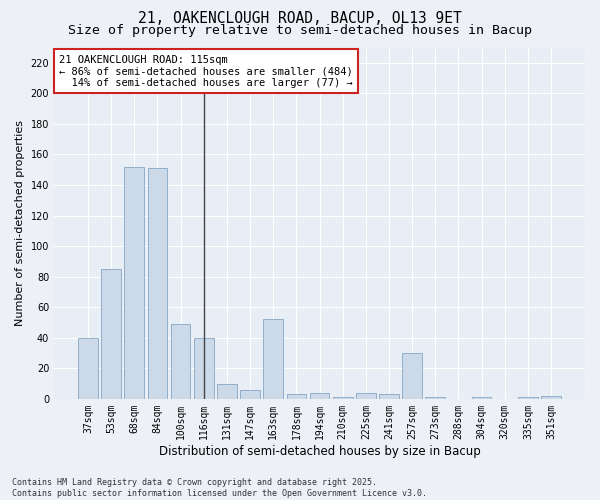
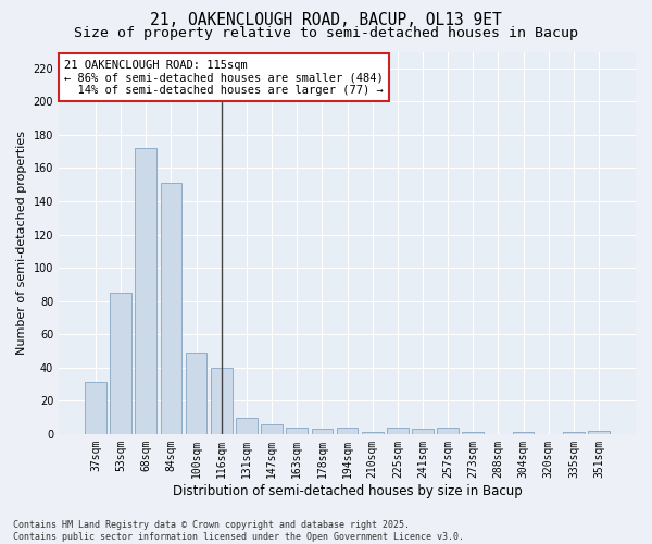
37sqm: 40 -> 31
68sqm: 152 -> 172
163sqm: 52 -> 4
257sqm: 30 -> 4
